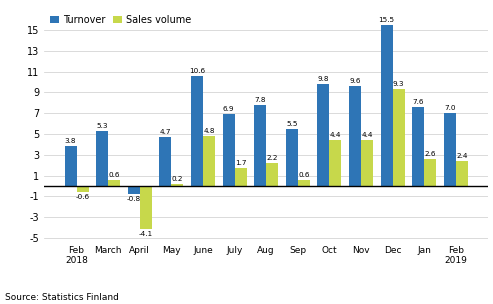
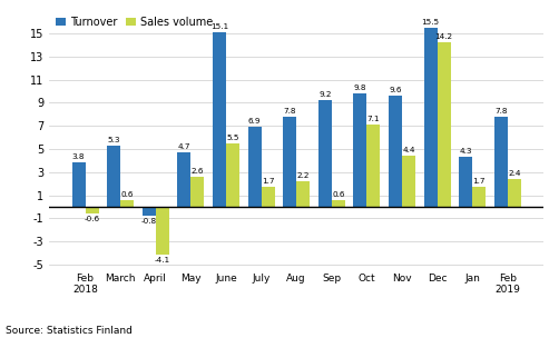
Sales volume/May: 0.2 -> 2.6
Turnover/June: 10.6 -> 15.1
Sales volume/June: 4.8 -> 5.5
Turnover/Sep: 5.5 -> 9.2
Sales volume/Oct: 4.4 -> 7.1
Sales volume/Dec: 9.3 -> 14.2
Turnover/Jan: 7.6 -> 4.3
Sales volume/Jan: 2.6 -> 1.7
Turnover/Feb 2019: 7.0 -> 7.8
